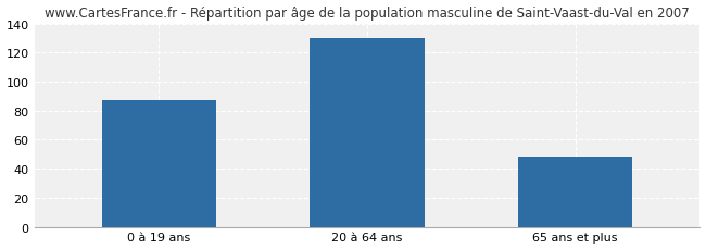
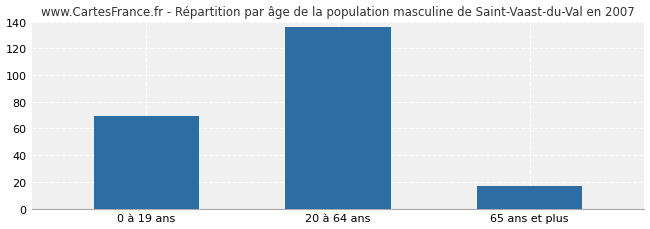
0 à 19 ans: 87 -> 69
20 à 64 ans: 130 -> 136
65 ans et plus: 48 -> 17
